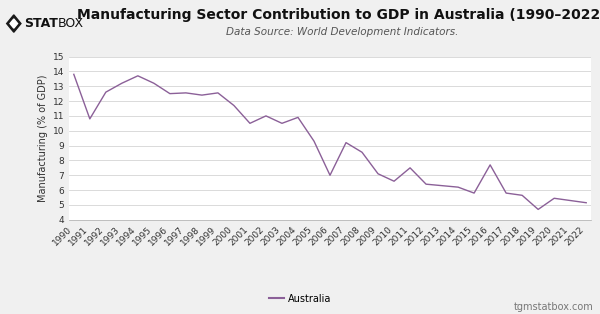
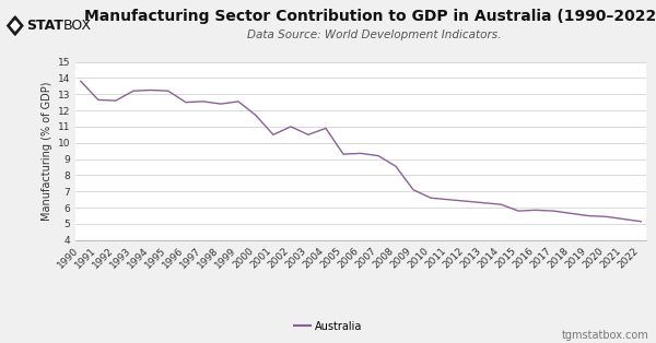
1991: 10.8 -> 12.7
1994: 13.7 -> 13.2
2006: 7.0 -> 9.3
2011: 7.5 -> 6.5
2016: 7.7 -> 5.8
2019: 4.7 -> 5.5
